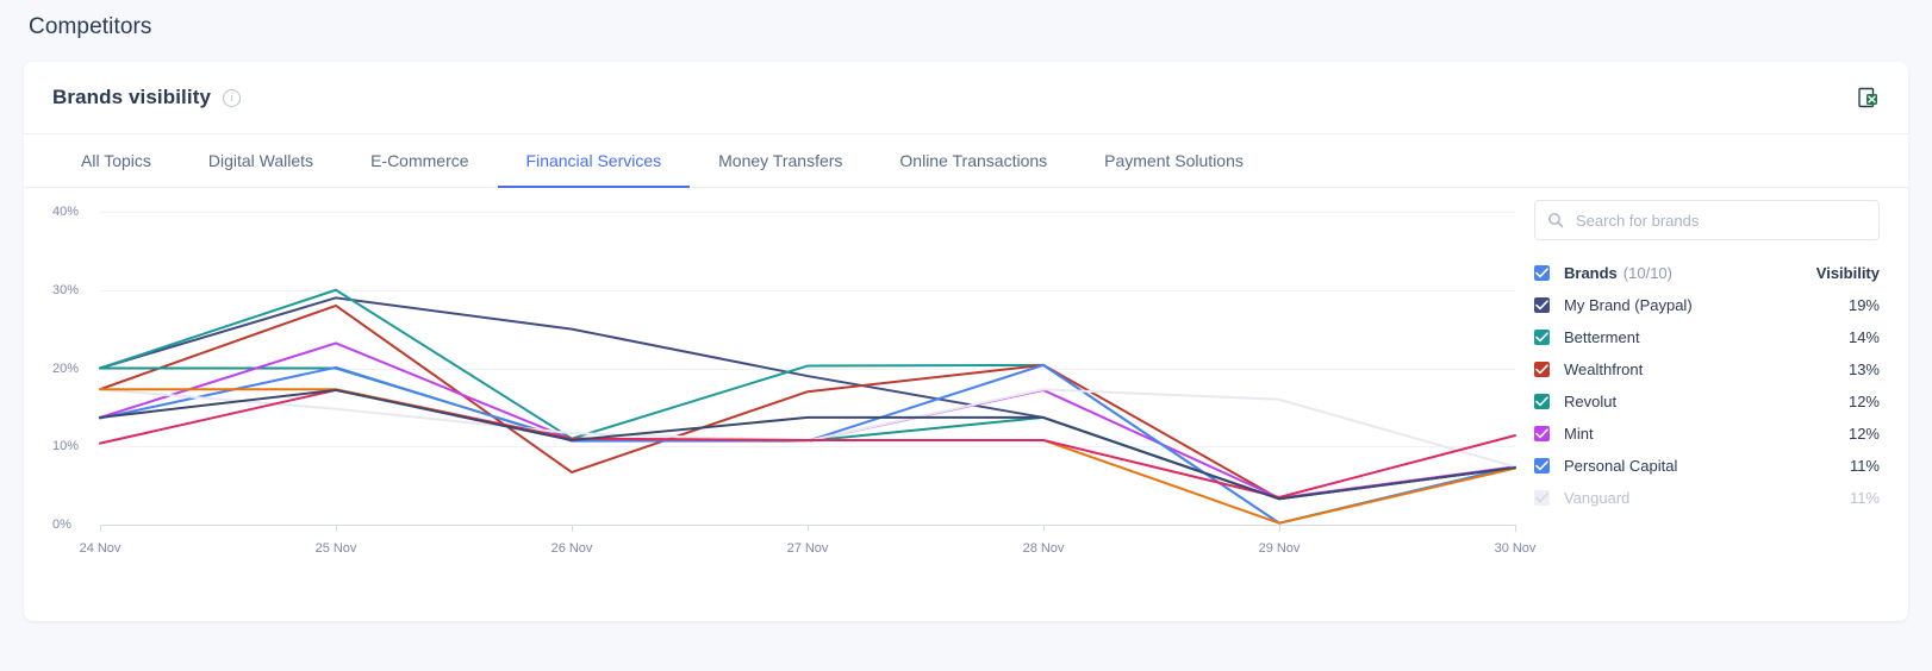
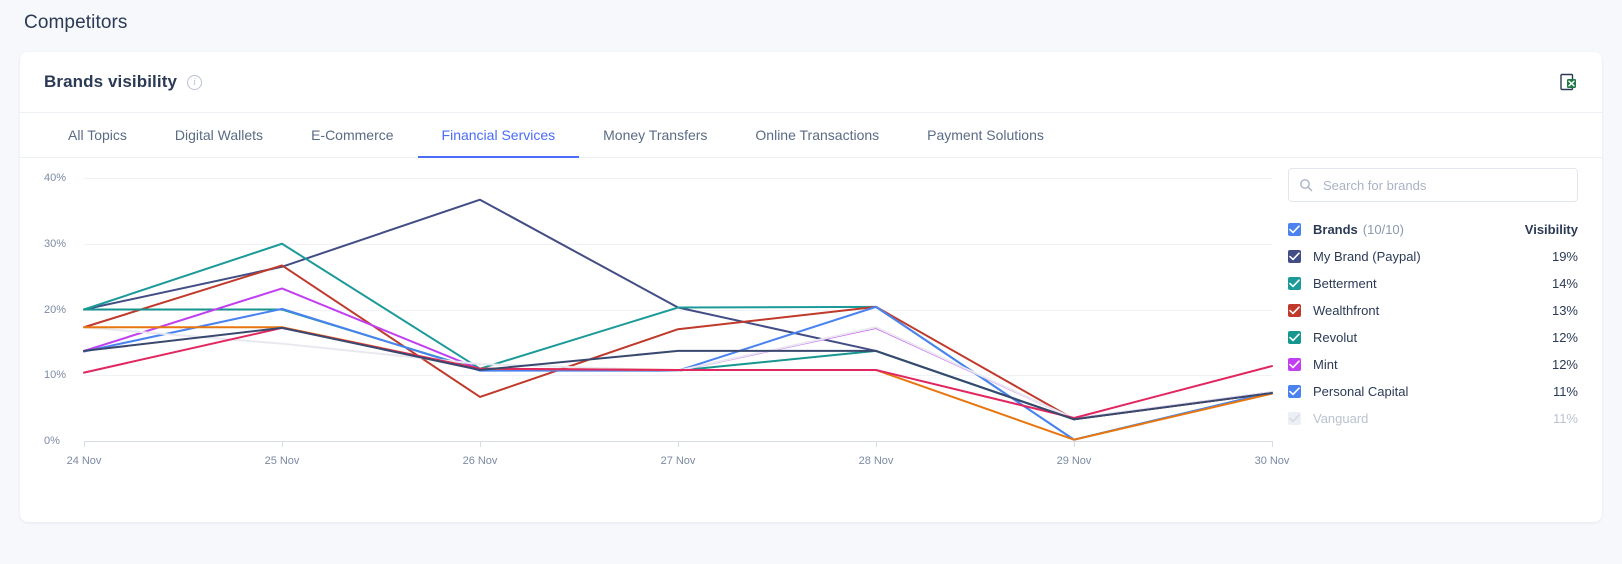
My Brand (Paypal)/25 Nov: 29% -> 26%
Wealthfront/25 Nov: 28% -> 27%
My Brand (Paypal)/26 Nov: 25% -> 37%
My Brand (Paypal)/27 Nov: 19% -> 20%
Vanguard/29 Nov: 16% -> 3%
